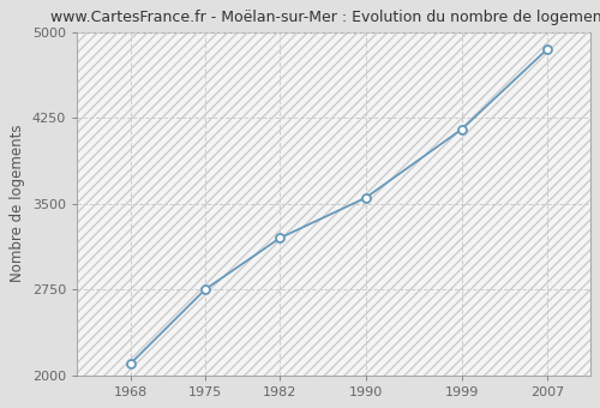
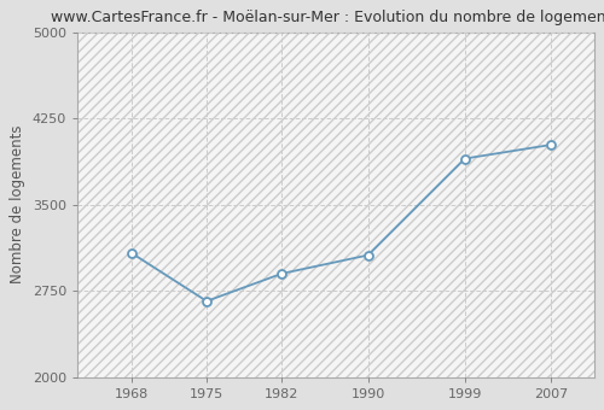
1968: 2100 -> 3080
1975: 2750 -> 2660
1982: 3200 -> 2900
1990: 3550 -> 3060
1999: 4150 -> 3900
2007: 4850 -> 4020
